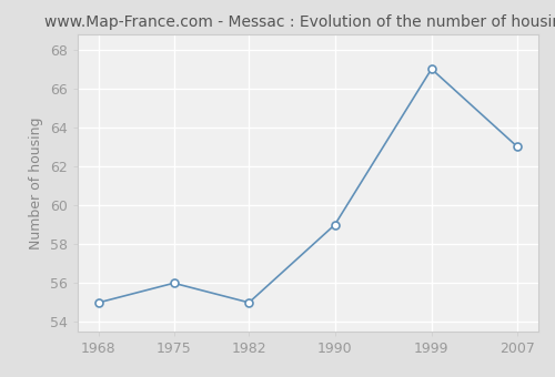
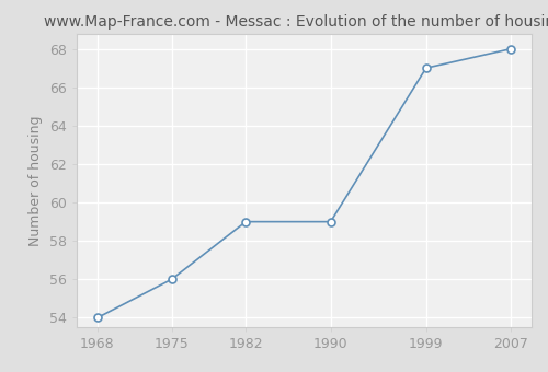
1968: 55 -> 54
1982: 55 -> 59
2007: 63 -> 68
